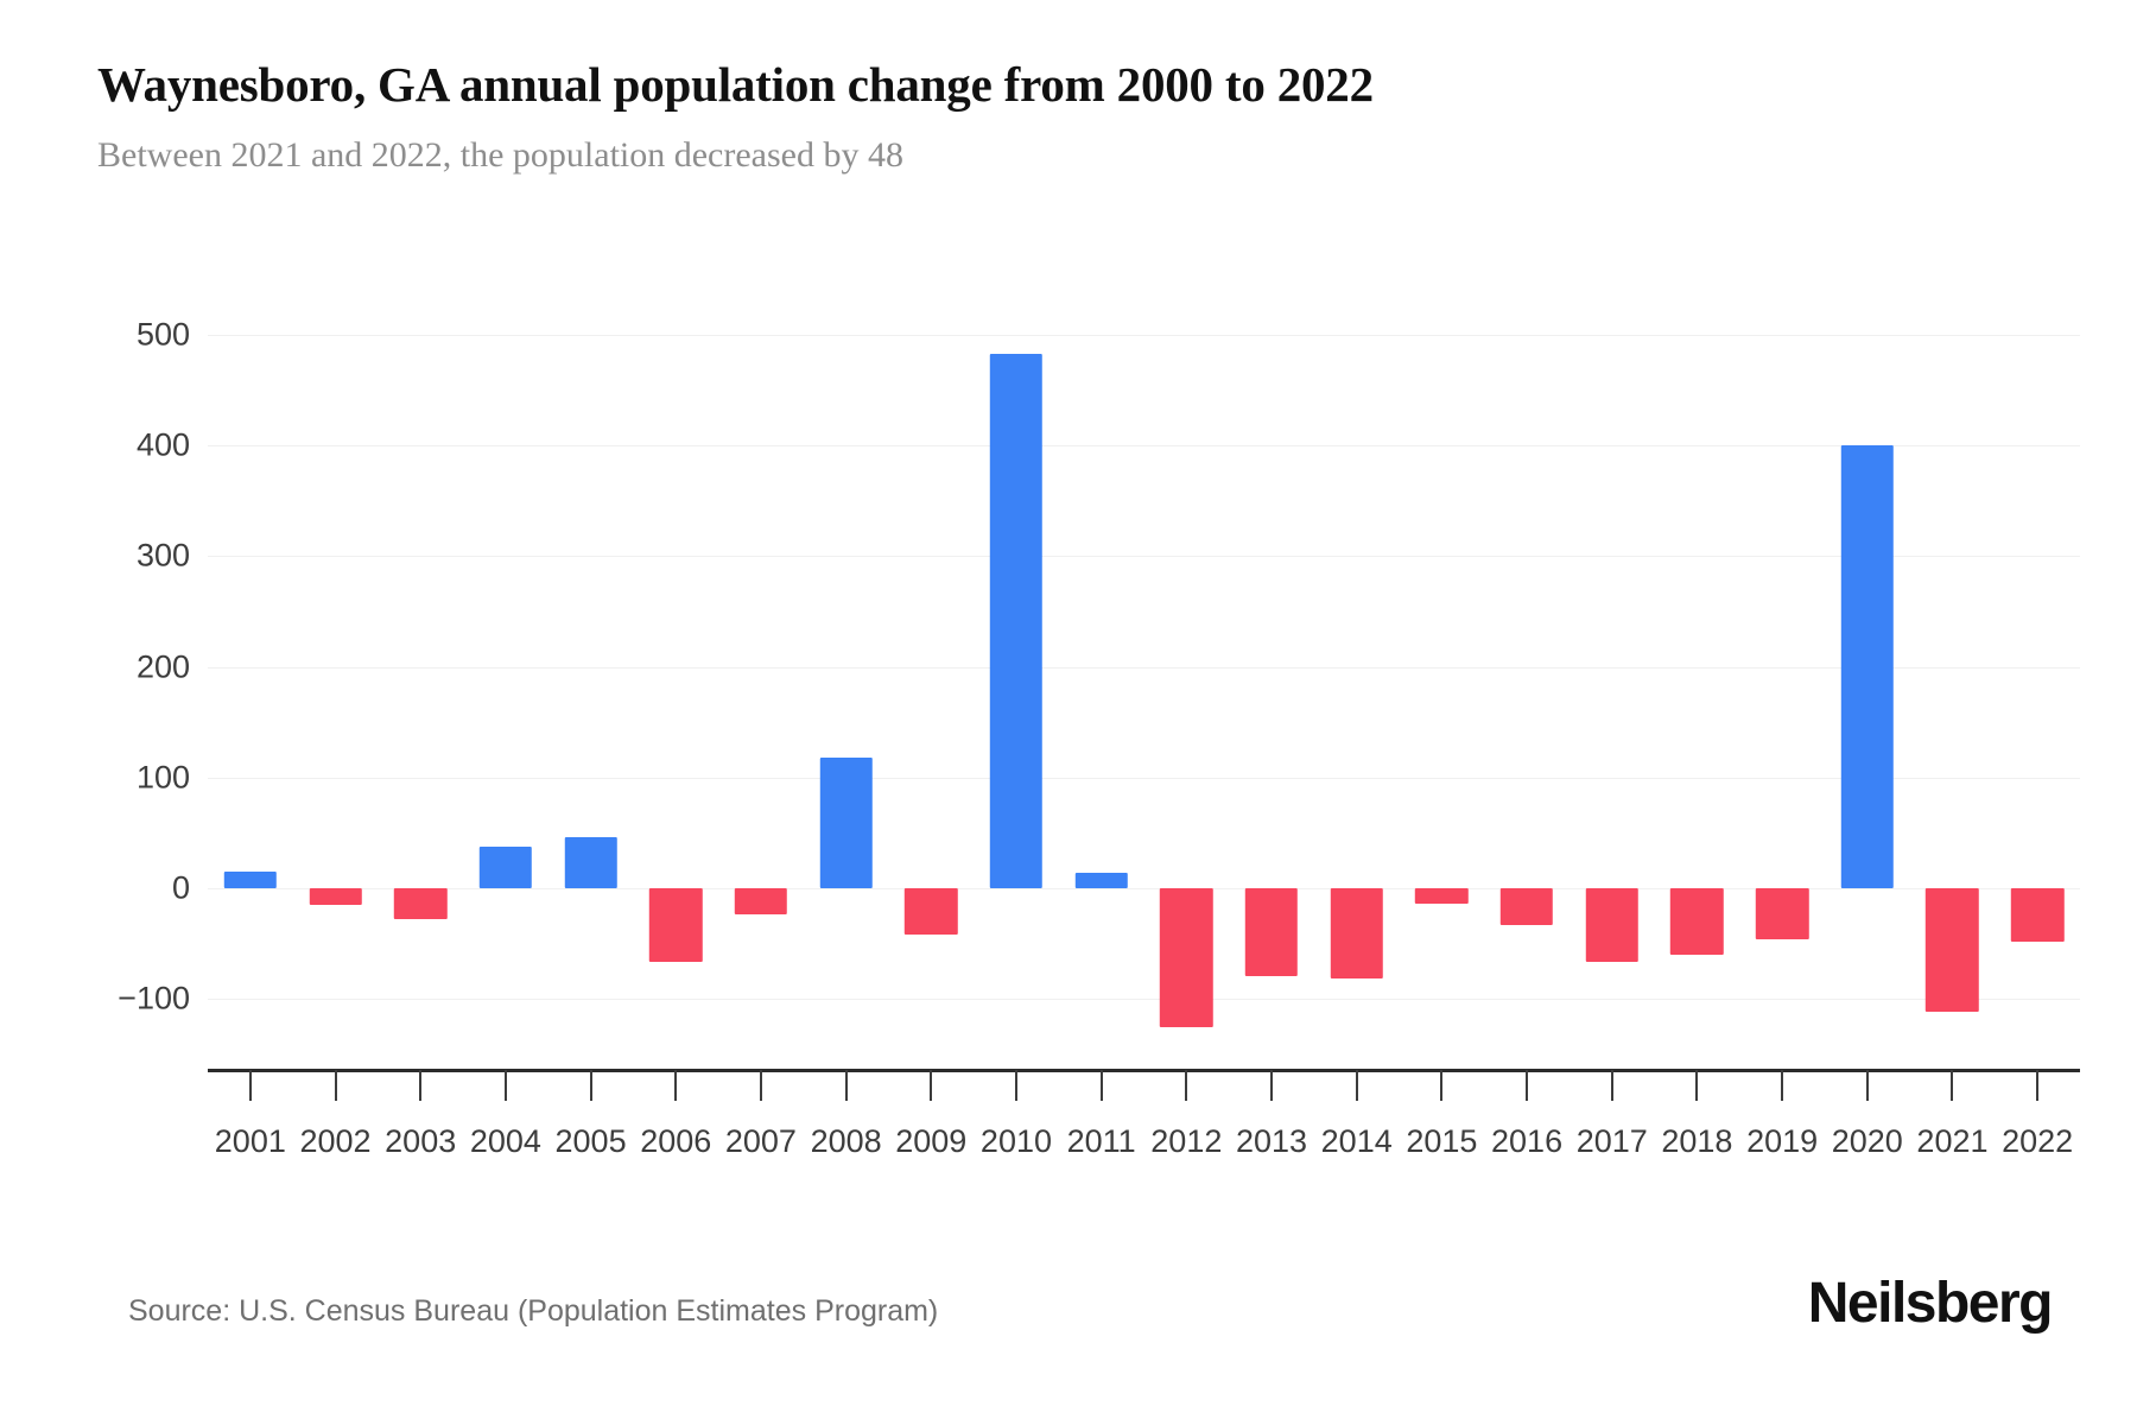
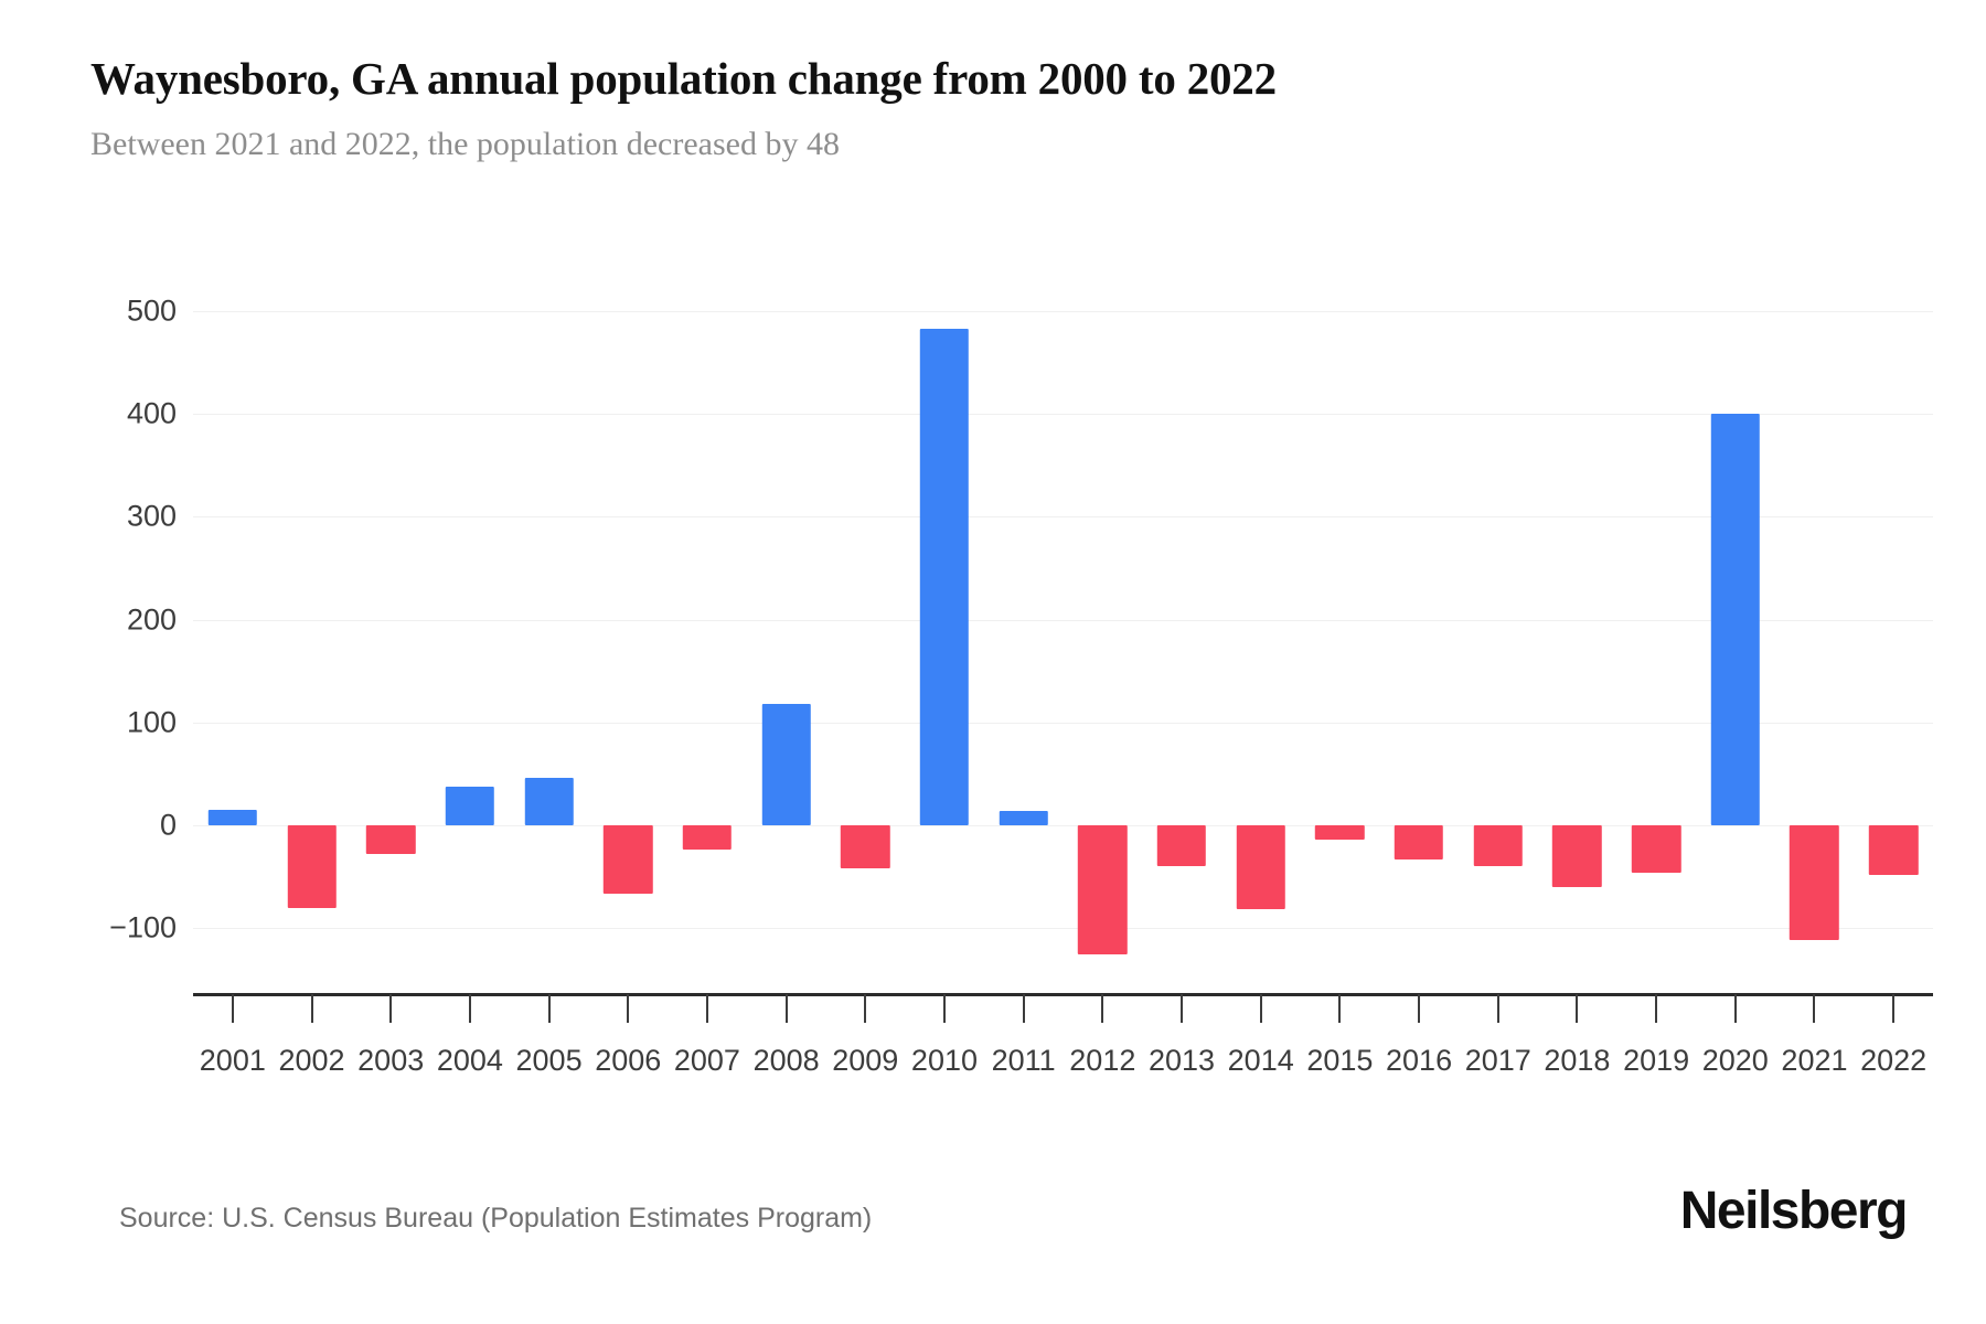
2002: -20 -> -80
2013: -80 -> -40
2017: -70 -> -40
